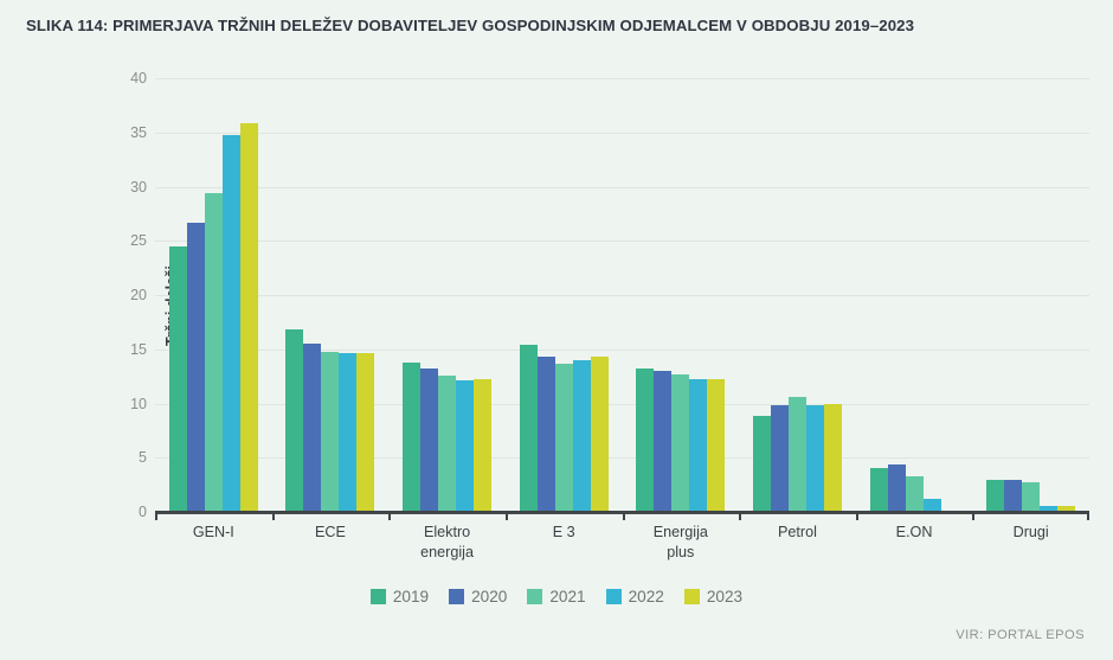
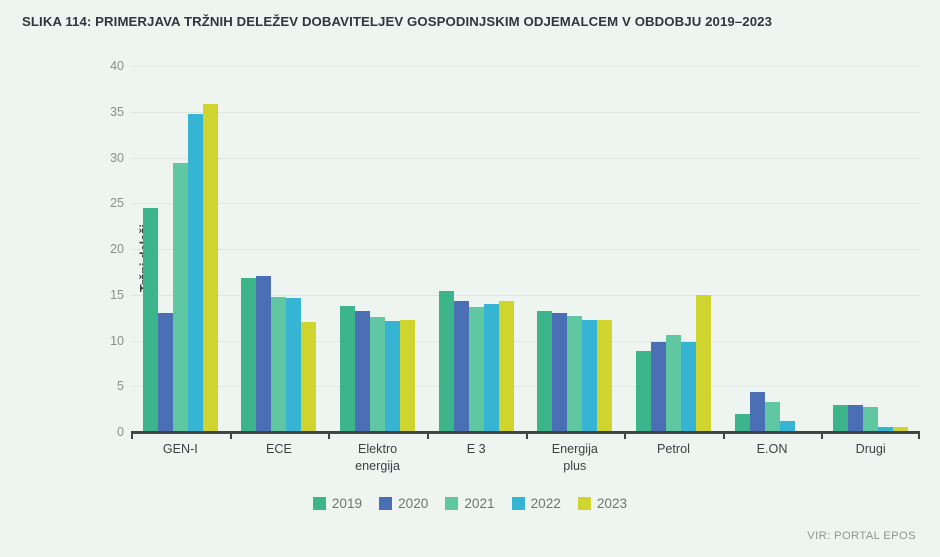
2020/GEN-I: 27 -> 13
2020/ECE: 16 -> 17
2023/ECE: 15 -> 12
2023/Petrol: 10 -> 15
2019/E.ON: 4 -> 2
